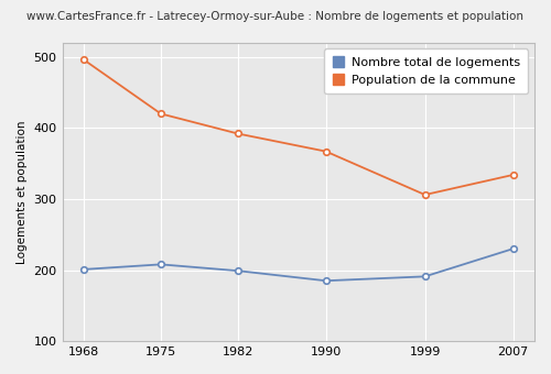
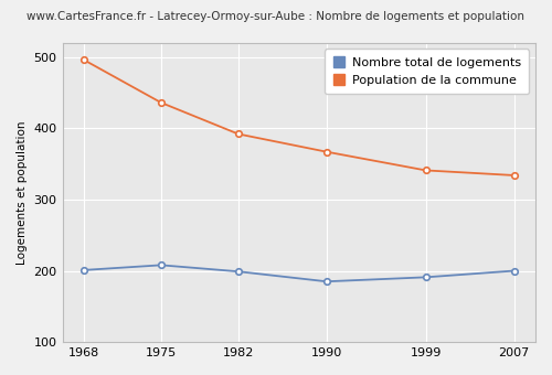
Population de la commune/1975: 420 -> 436
Population de la commune/1999: 306 -> 341
Nombre total de logements/2007: 230 -> 200
